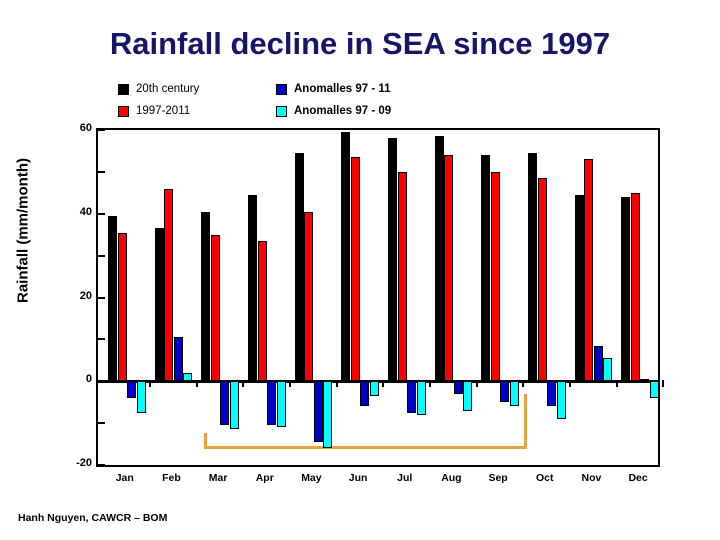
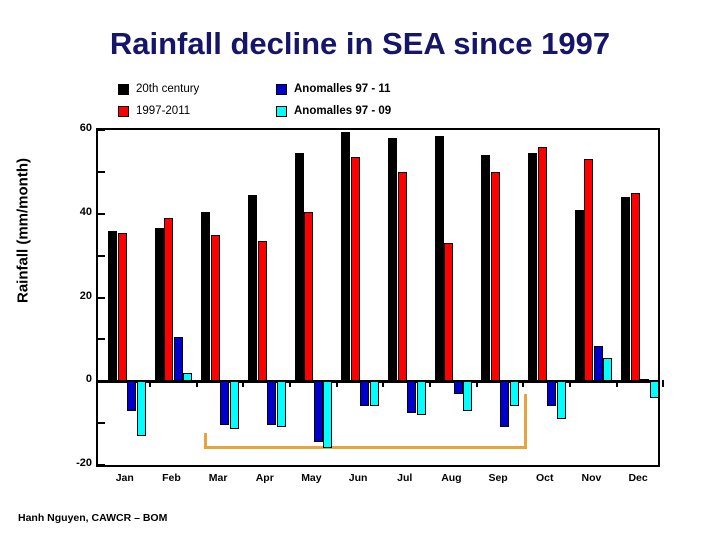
20th century/Jan: 40 -> 36
Anomalles 97 - 11/Jan: -4 -> -7
Anomalles 97 - 09/Jan: -8 -> -13
1997-2011/Feb: 46 -> 39
Anomalles 97 - 09/Jun: -4 -> -6
1997-2011/Aug: 54 -> 33
Anomalles 97 - 11/Sep: -5 -> -11
1997-2011/Oct: 48 -> 56
20th century/Nov: 44 -> 41
